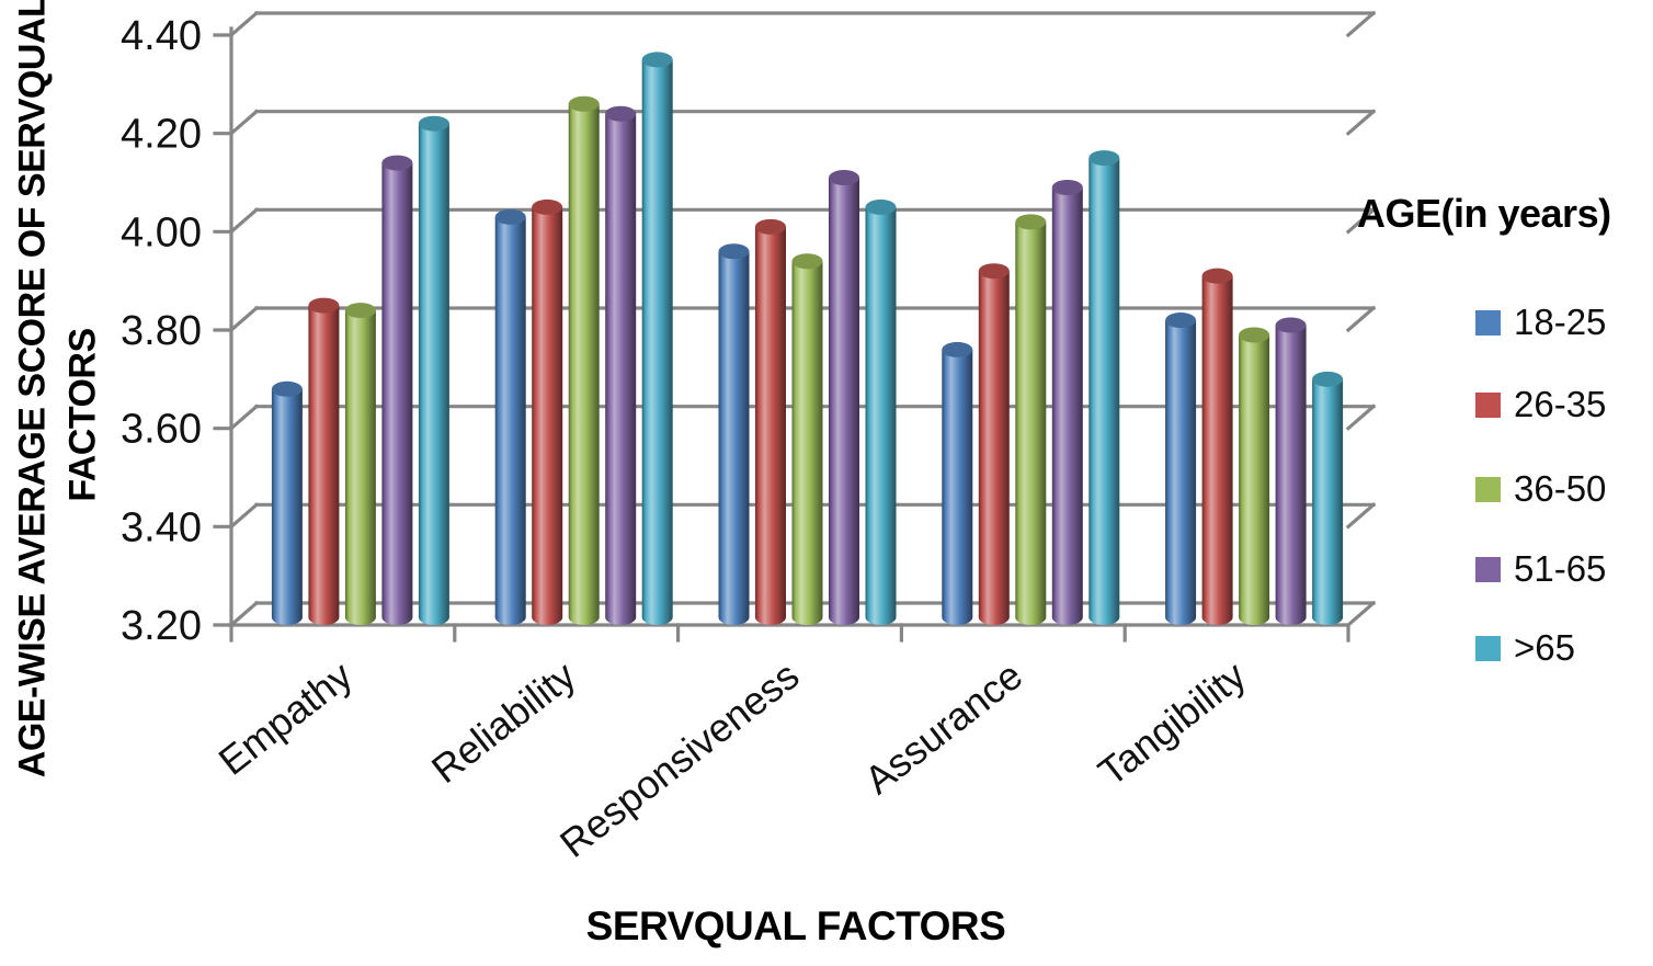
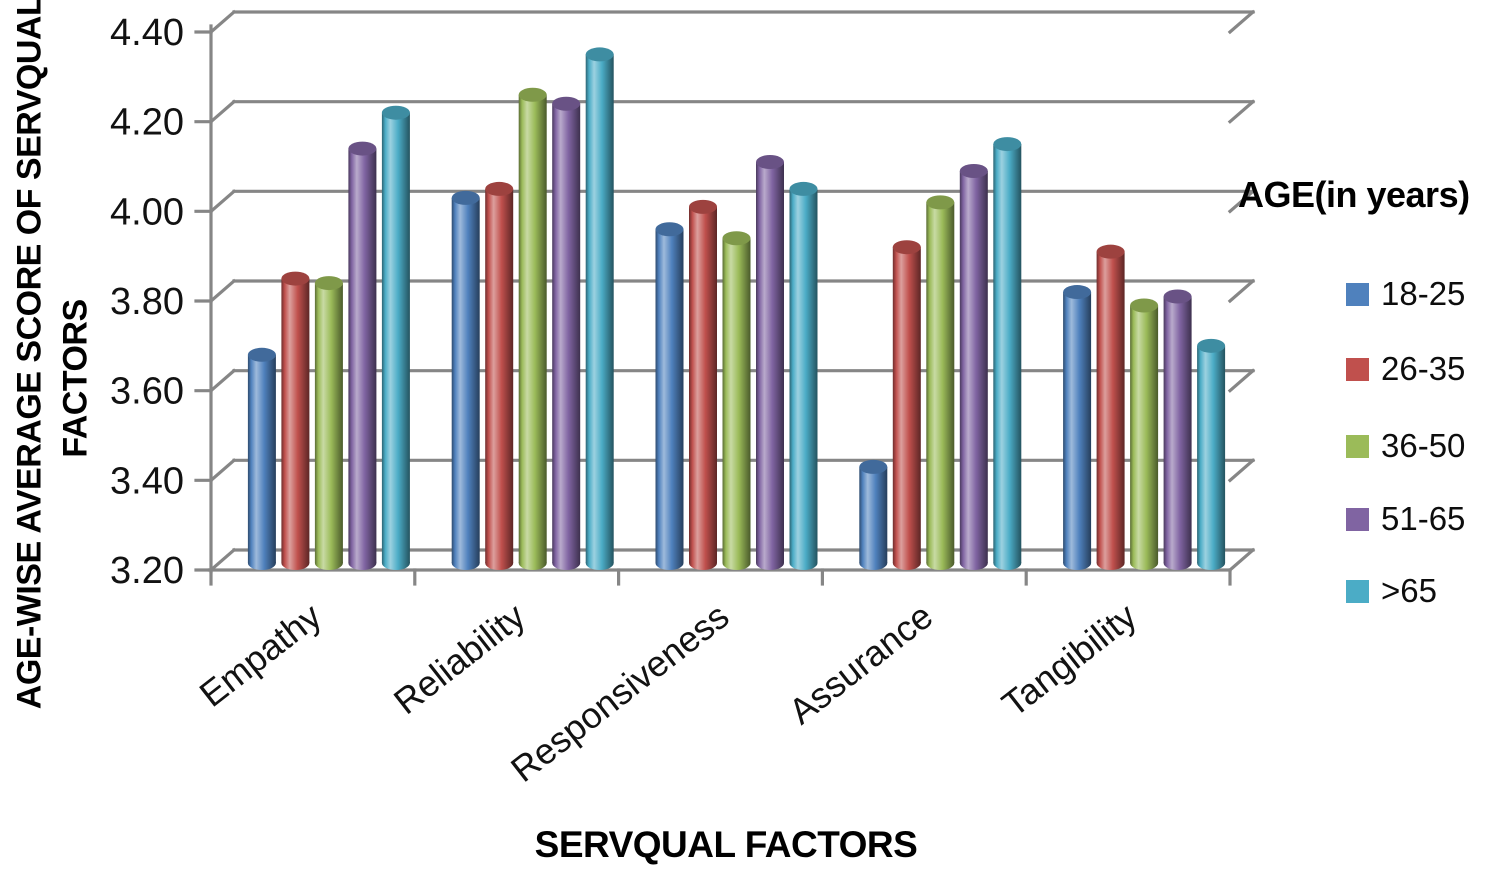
18-25/Assurance: 3.76 -> 3.43
